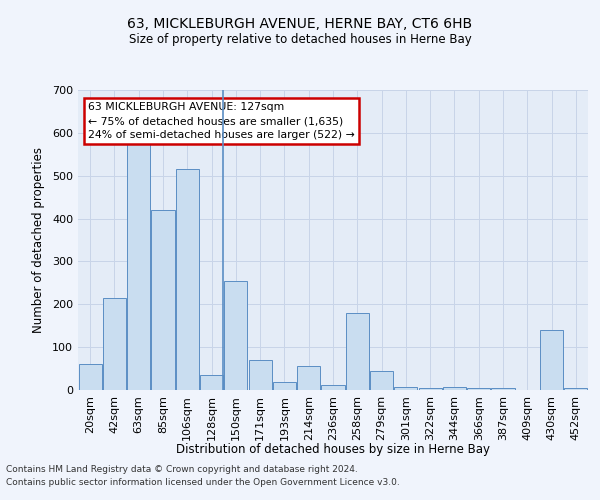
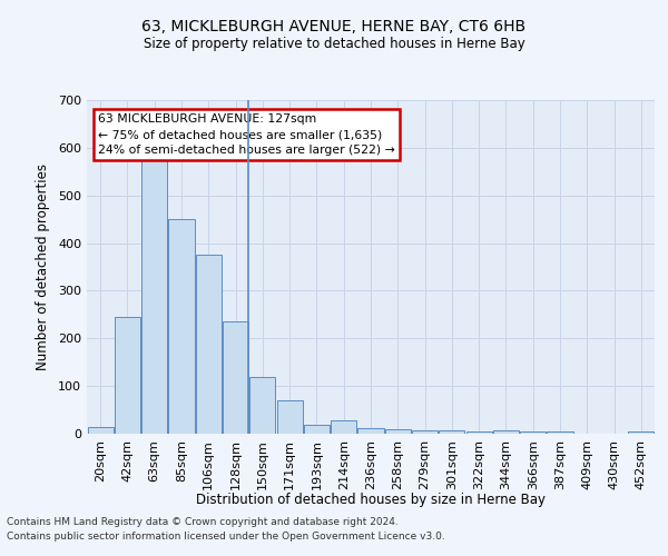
20sqm: 60 -> 15
42sqm: 215 -> 245
85sqm: 420 -> 450
106sqm: 515 -> 375
128sqm: 35 -> 235
150sqm: 255 -> 120
214sqm: 55 -> 28
258sqm: 180 -> 9
279sqm: 45 -> 8
430sqm: 140 -> 1
